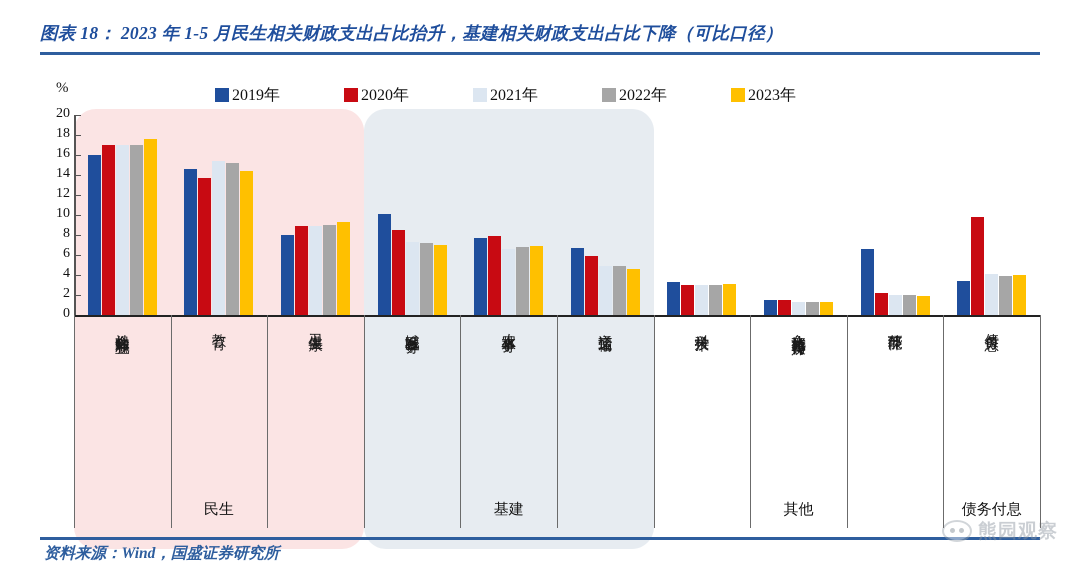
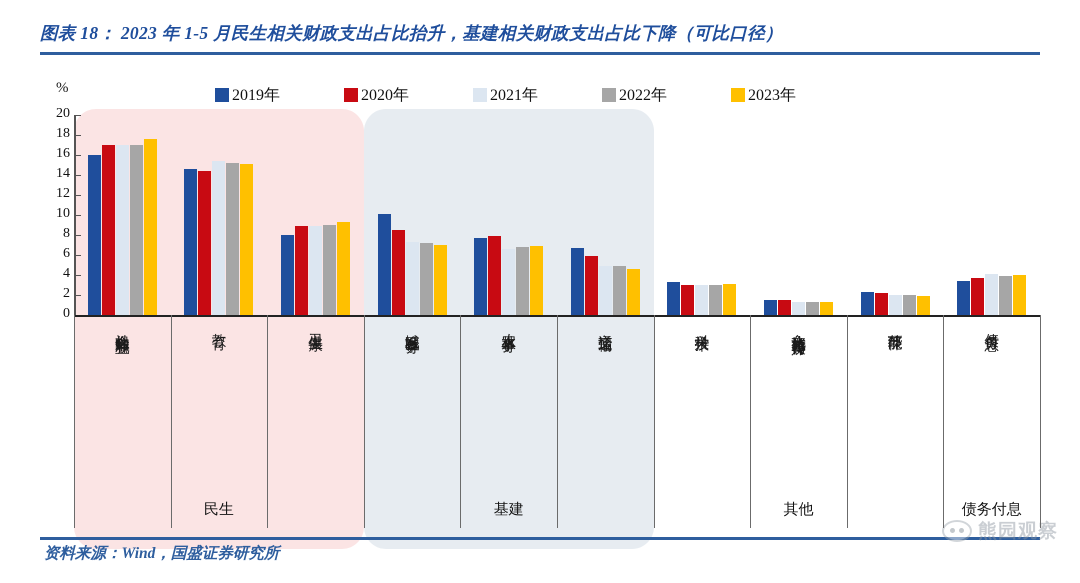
2020年/教育: 13.7 -> 14.4
2023年/教育: 14.4 -> 15.1
2019年/节能环保: 6.6 -> 2.3
2020年/债务付息: 9.8 -> 3.7
